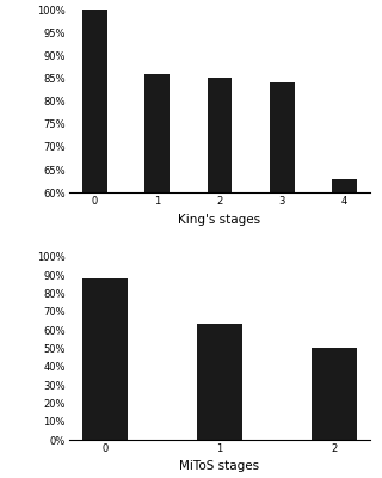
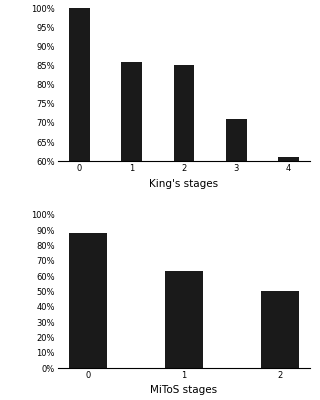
3: 84% -> 71%
4: 63% -> 61%
